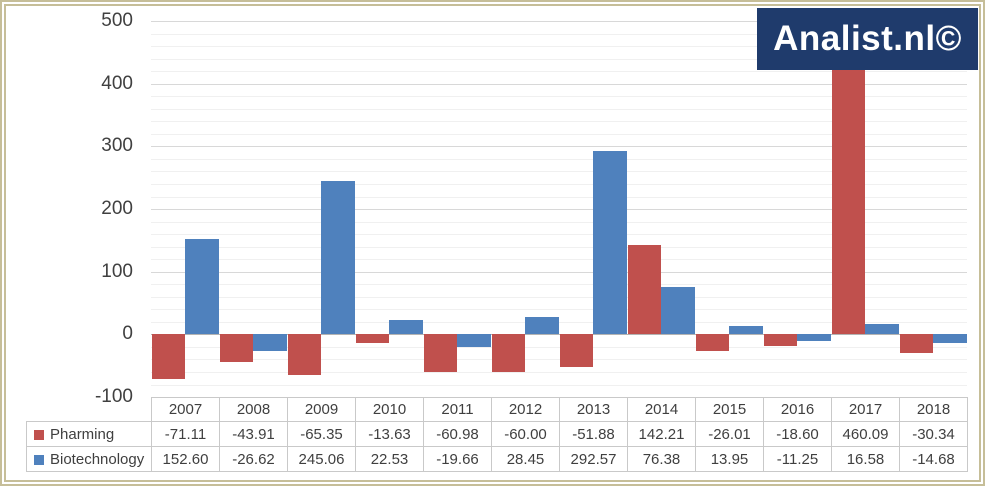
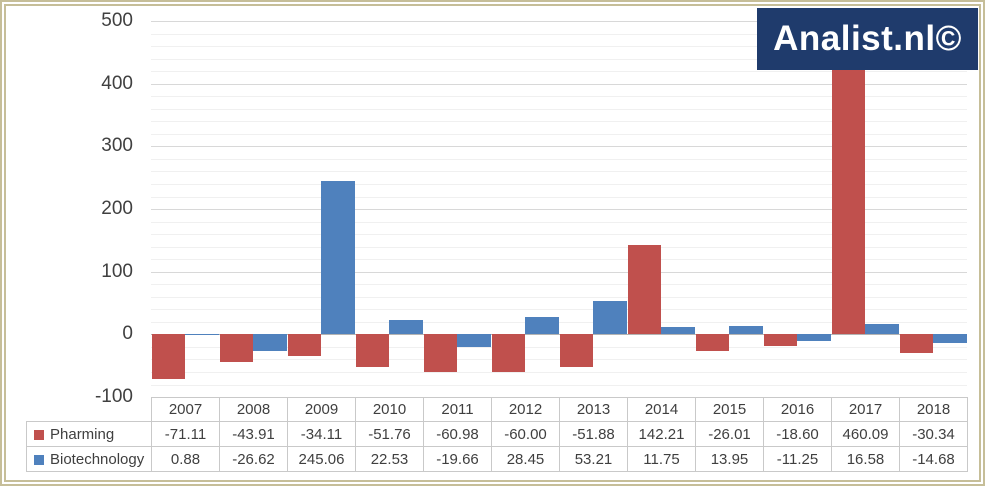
Biotechnology/2007: 152.60 -> 0.88
Pharming/2009: -65.35 -> -34.11
Pharming/2010: -13.63 -> -51.76
Biotechnology/2013: 292.57 -> 53.21
Biotechnology/2014: 76.38 -> 11.75
